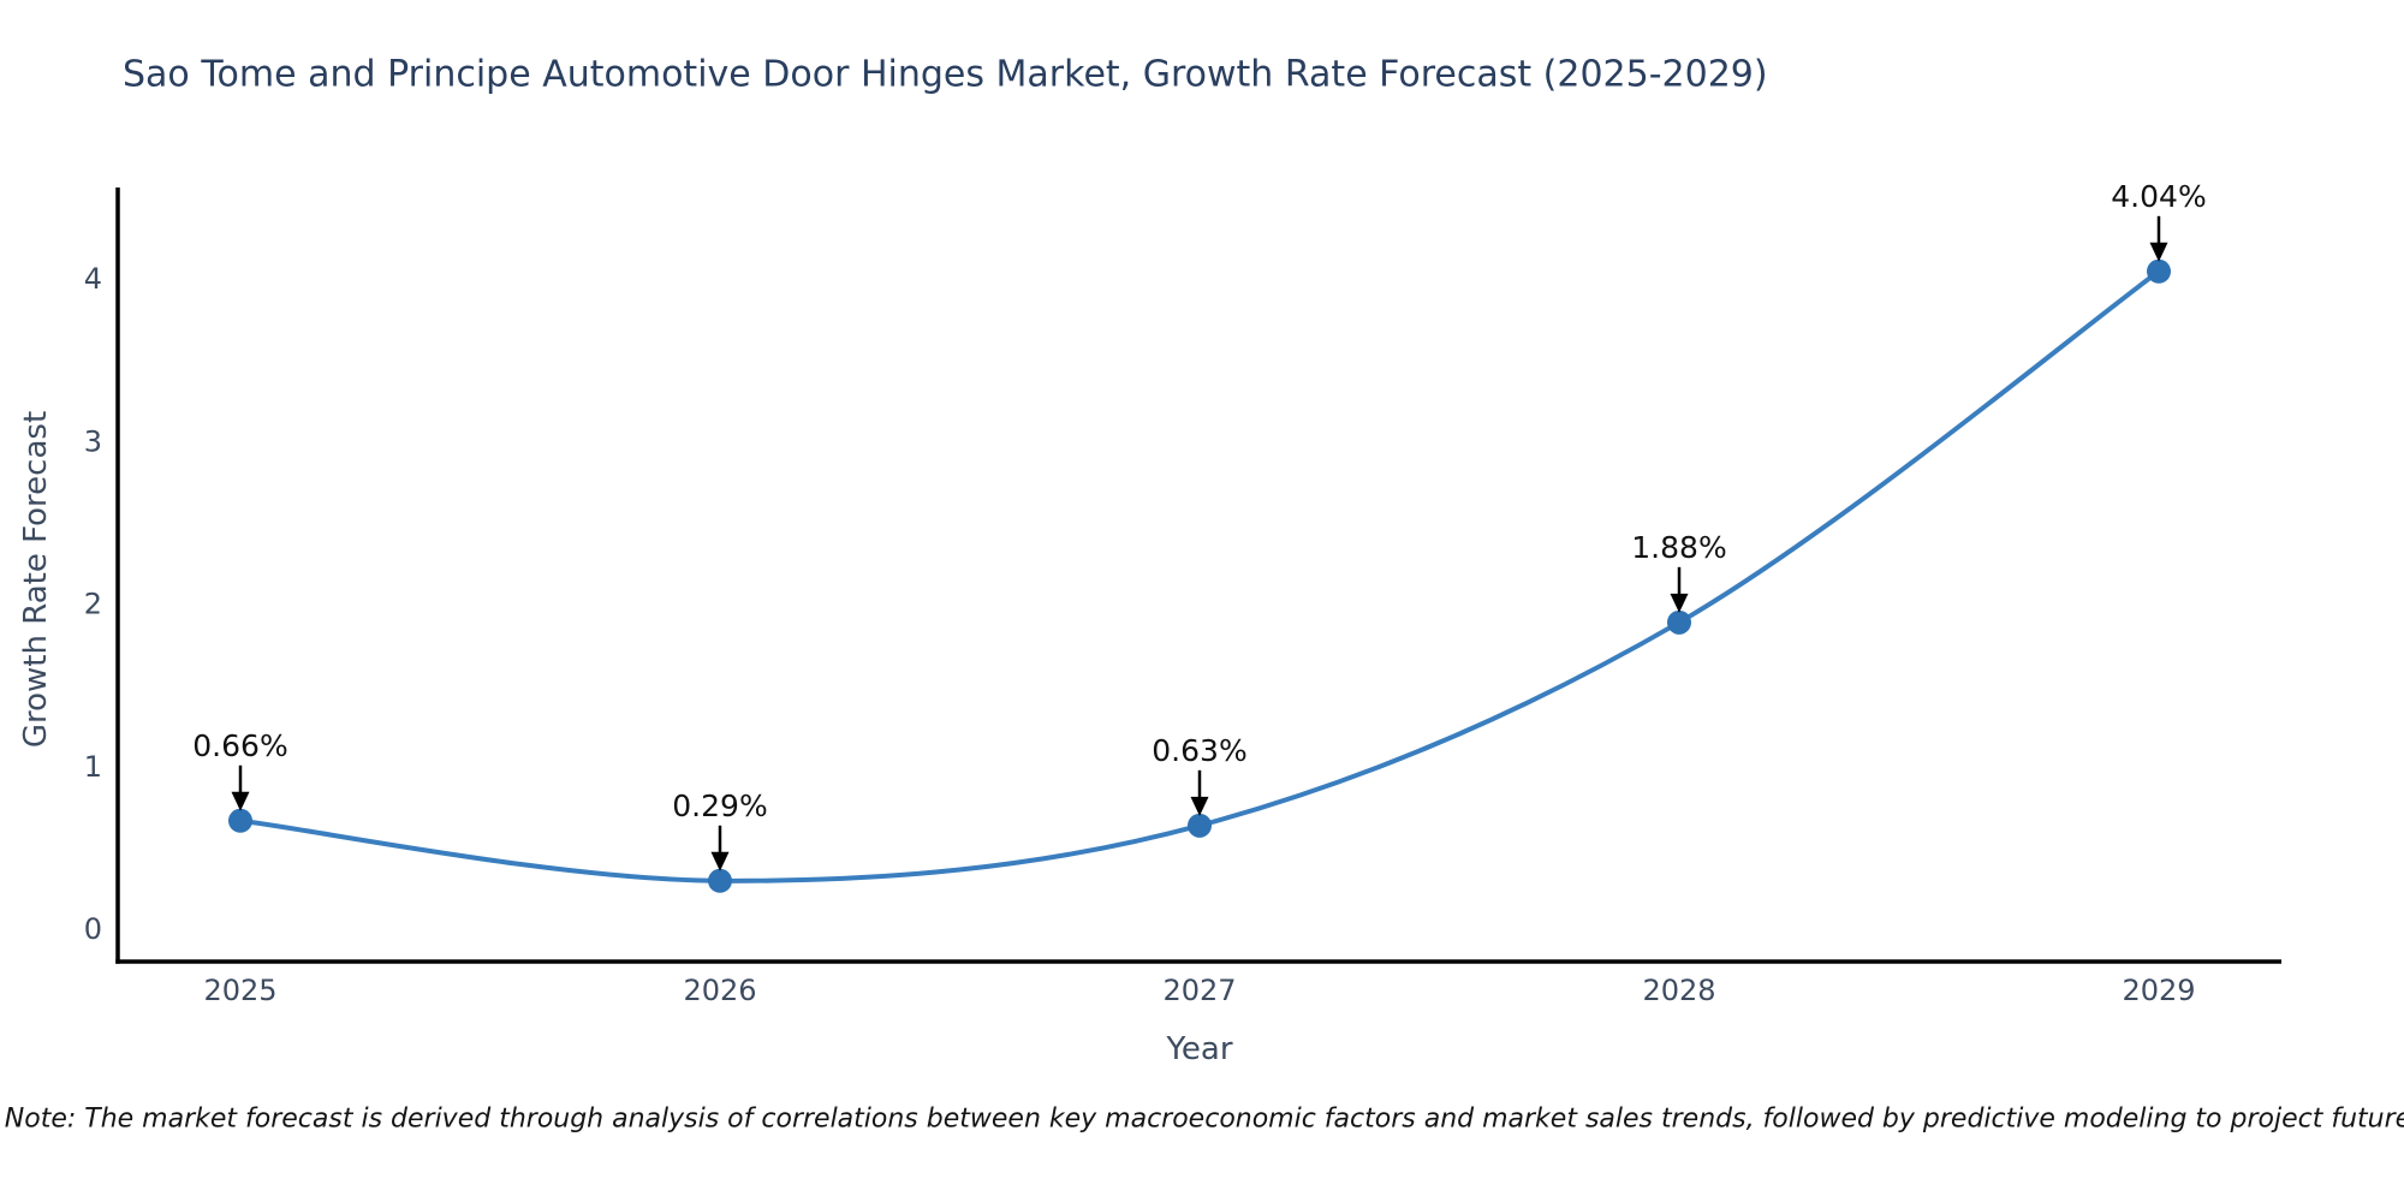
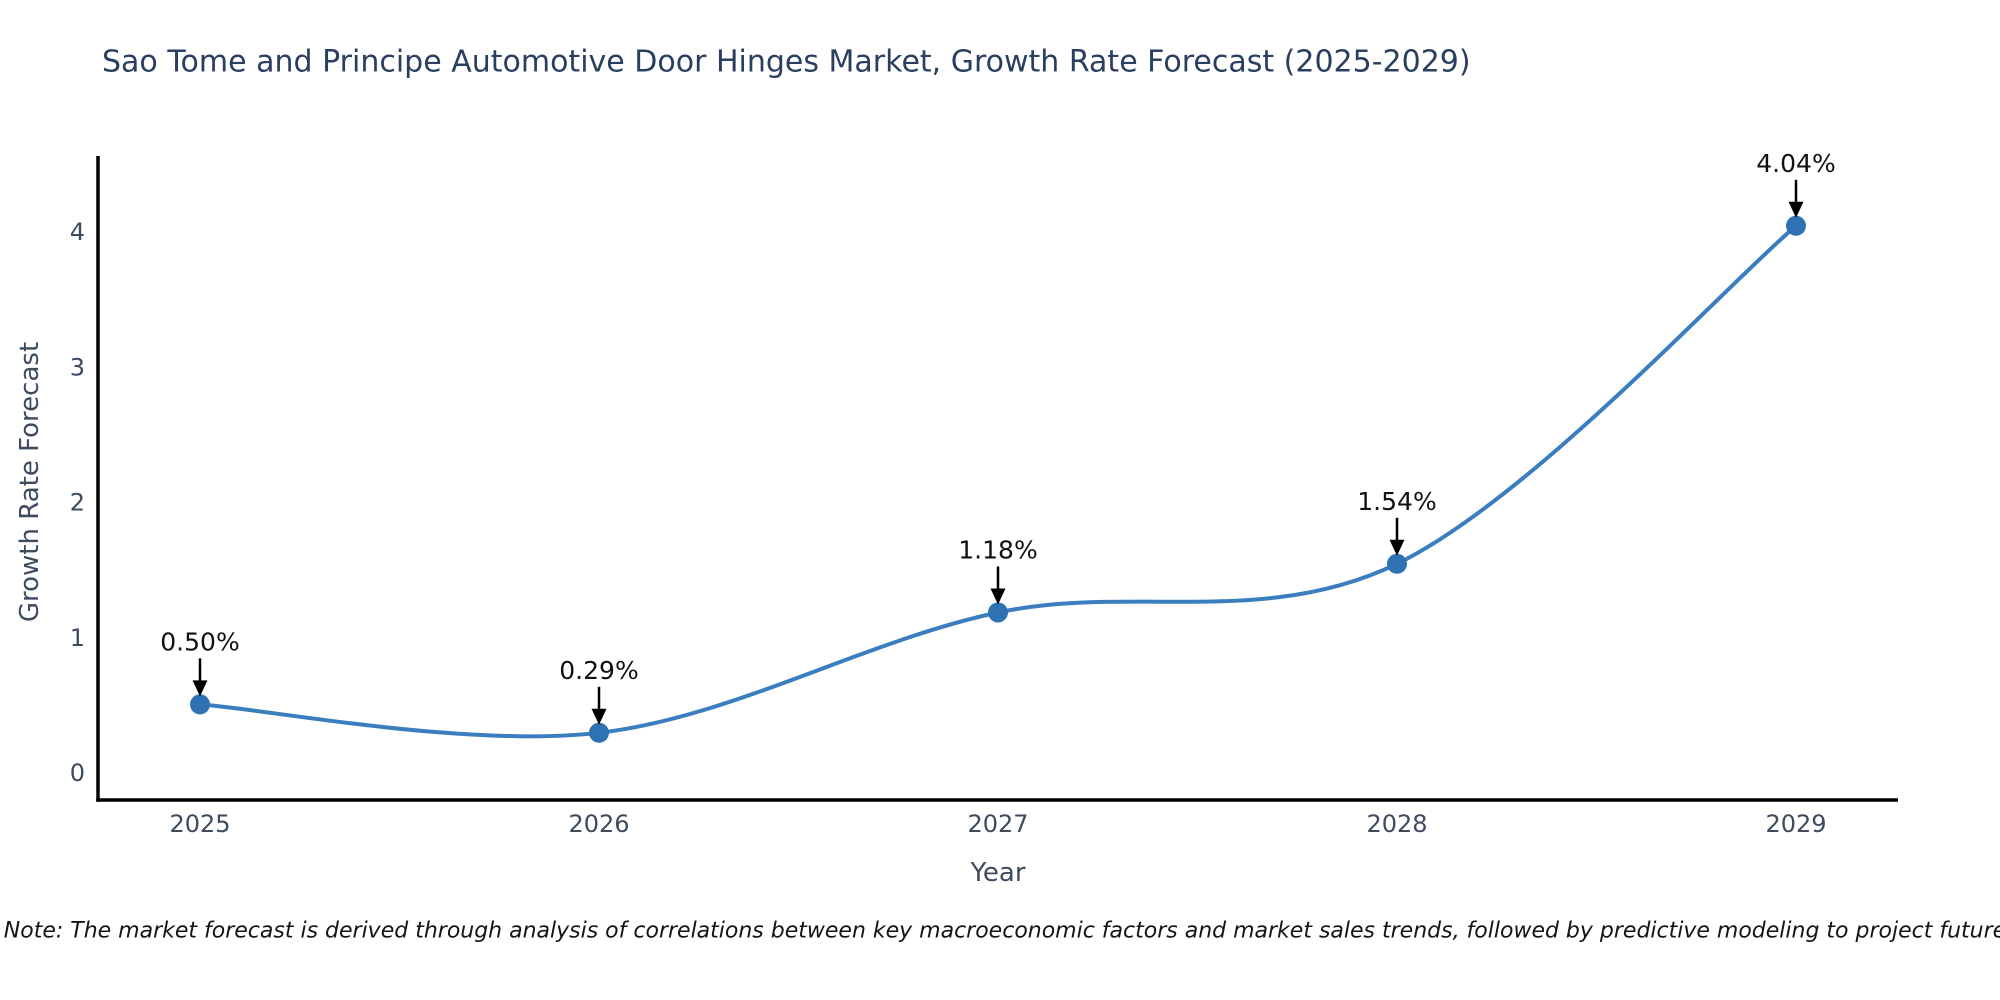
2025: 0.66% -> 0.50%
2027: 0.63% -> 1.18%
2028: 1.88% -> 1.54%
